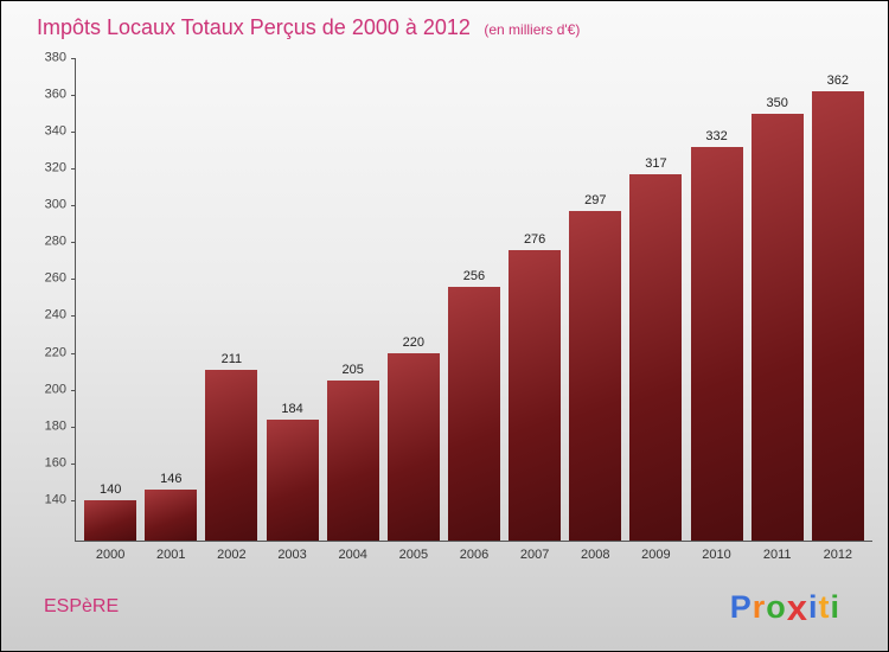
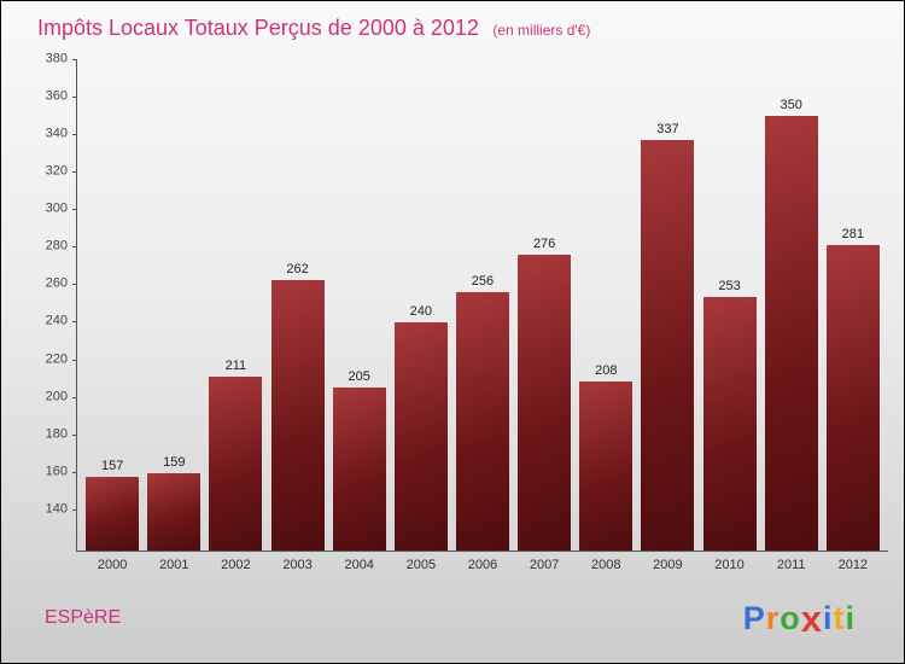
2000: 140 -> 157
2001: 146 -> 159
2003: 184 -> 262
2005: 220 -> 240
2008: 297 -> 208
2009: 317 -> 337
2010: 332 -> 253
2012: 362 -> 281
